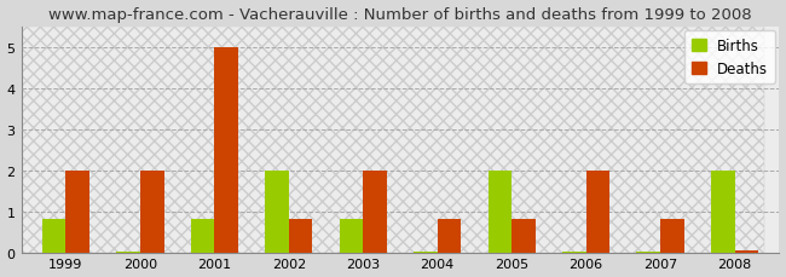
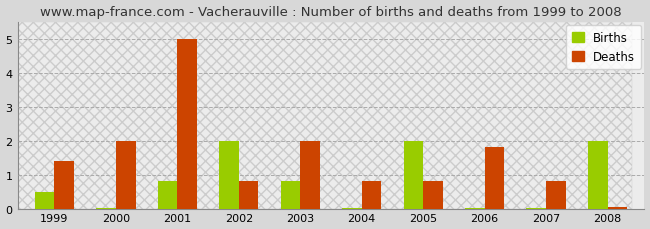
Births/1999: 0.80 -> 0.50
Deaths/1999: 2.00 -> 1.40
Deaths/2006: 2.00 -> 1.80
